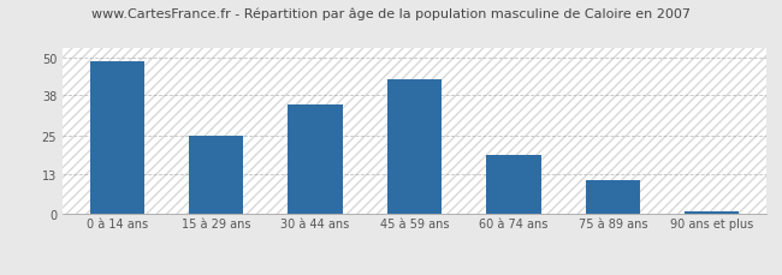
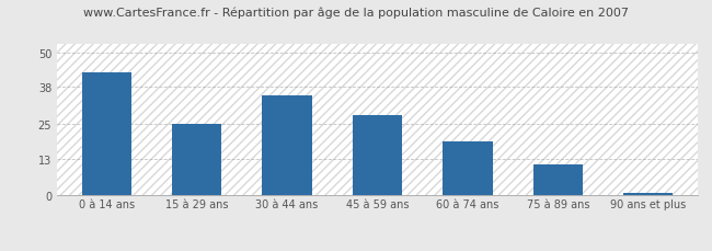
0 à 14 ans: 49 -> 43
45 à 59 ans: 43 -> 28
